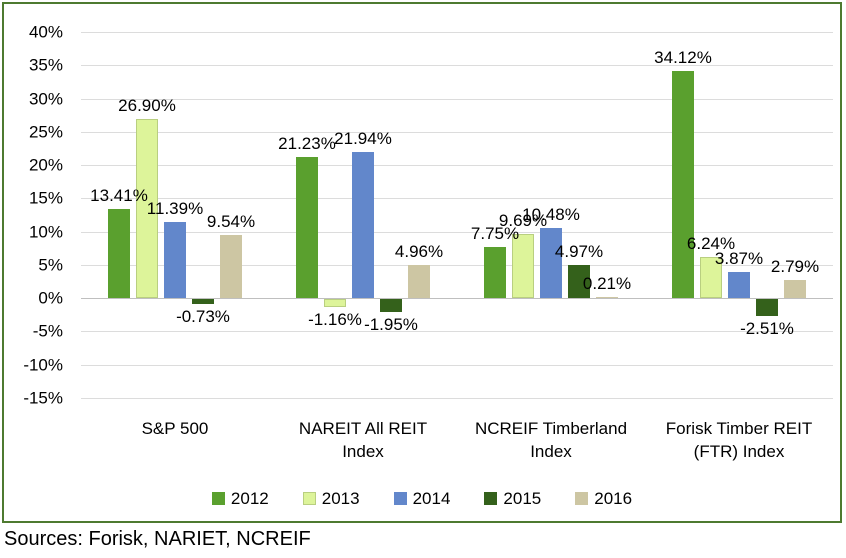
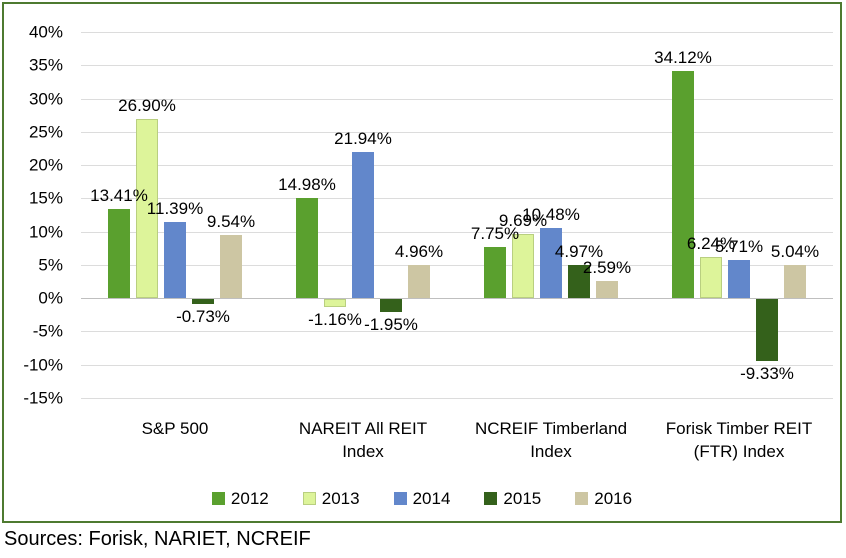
2012/NAREIT All REIT Index: 21.23% -> 14.98%
2016/NCREIF Timberland Index: 0.21% -> 2.59%
2014/Forisk Timber REIT (FTR) Index: 3.87% -> 5.71%
2015/Forisk Timber REIT (FTR) Index: -2.51% -> -9.33%
2016/Forisk Timber REIT (FTR) Index: 2.79% -> 5.04%
